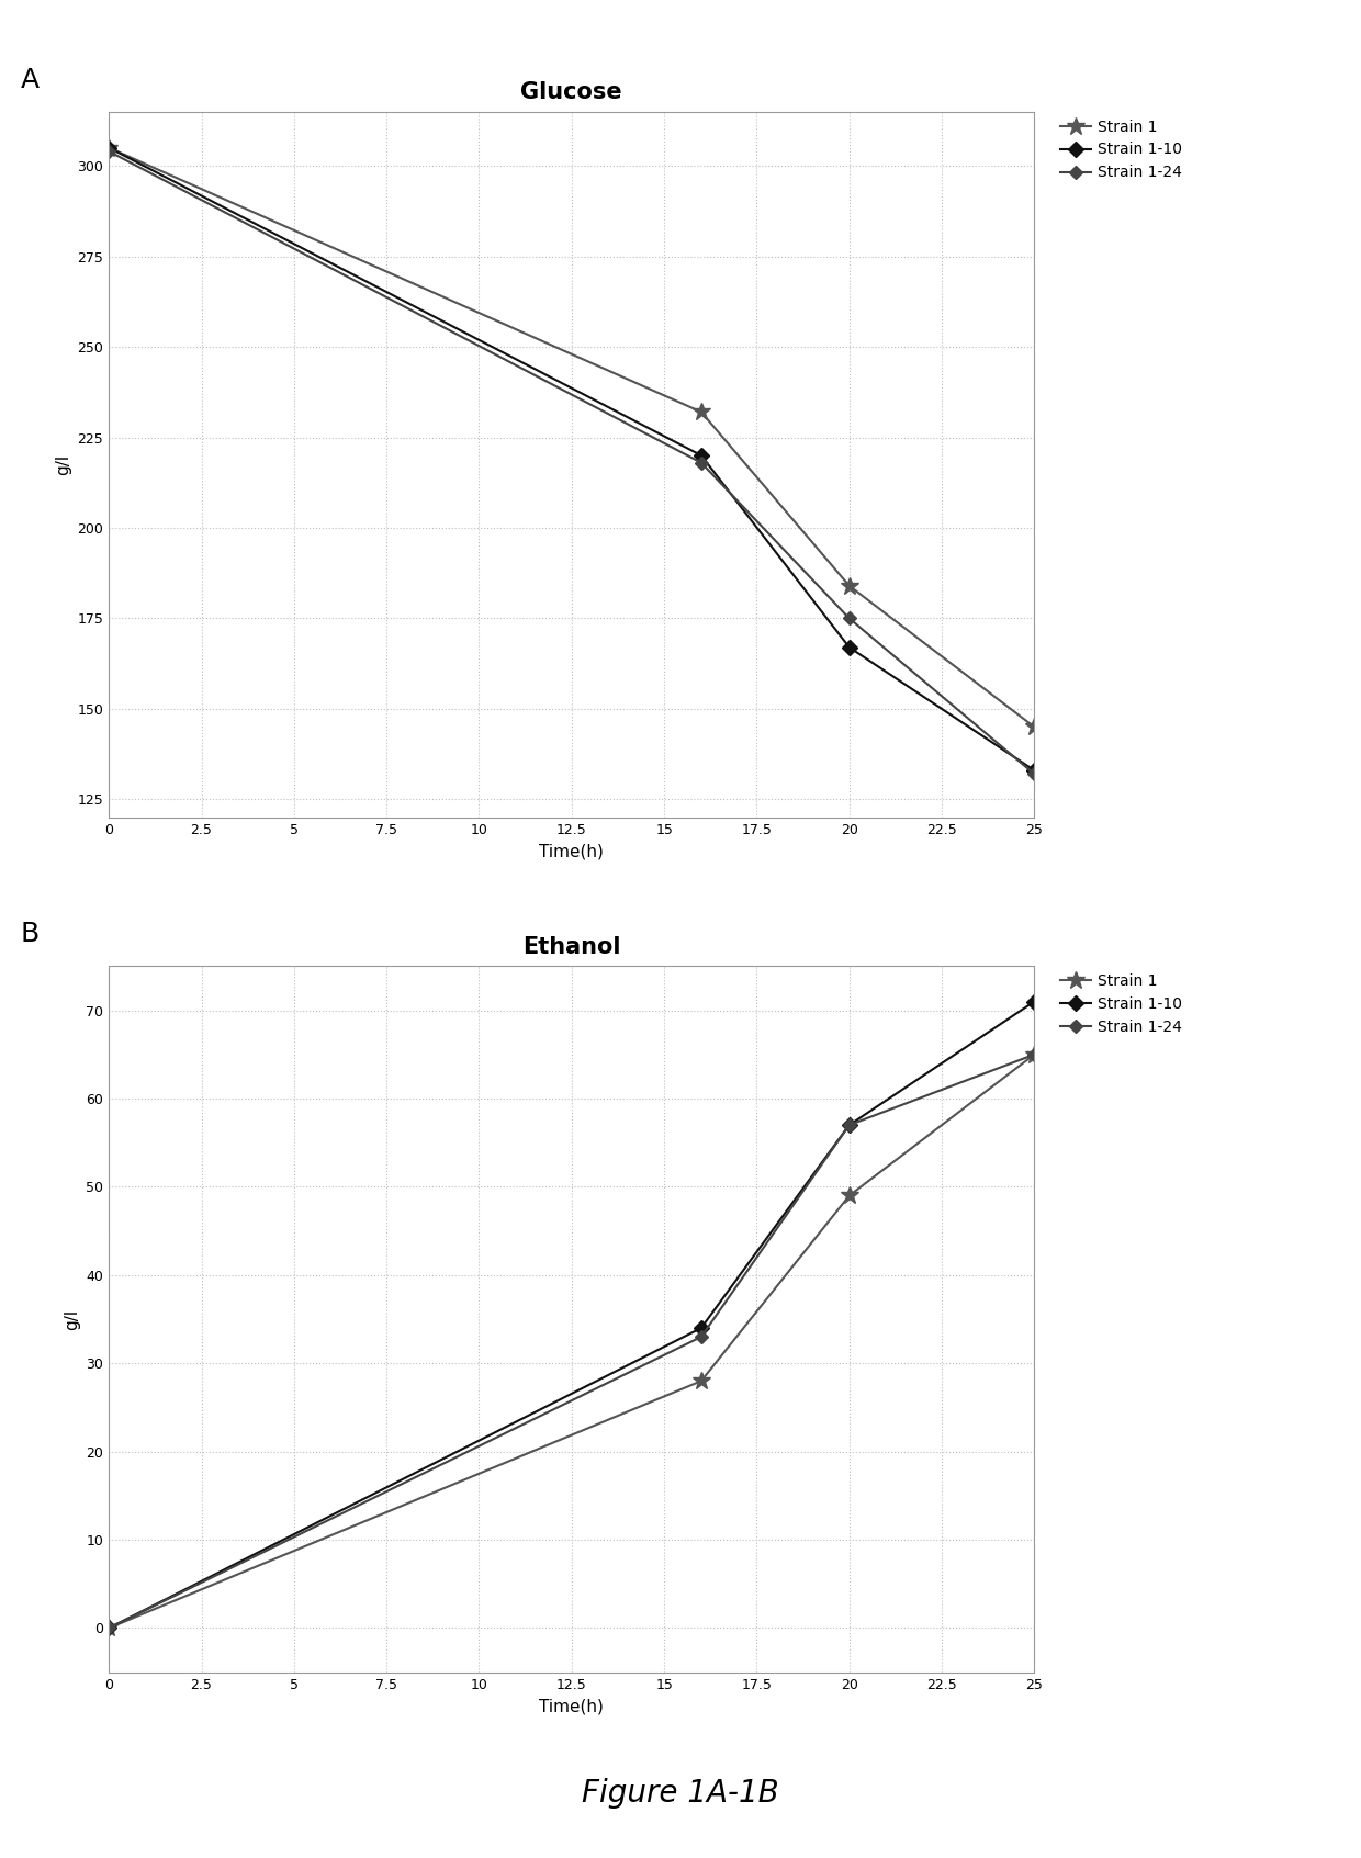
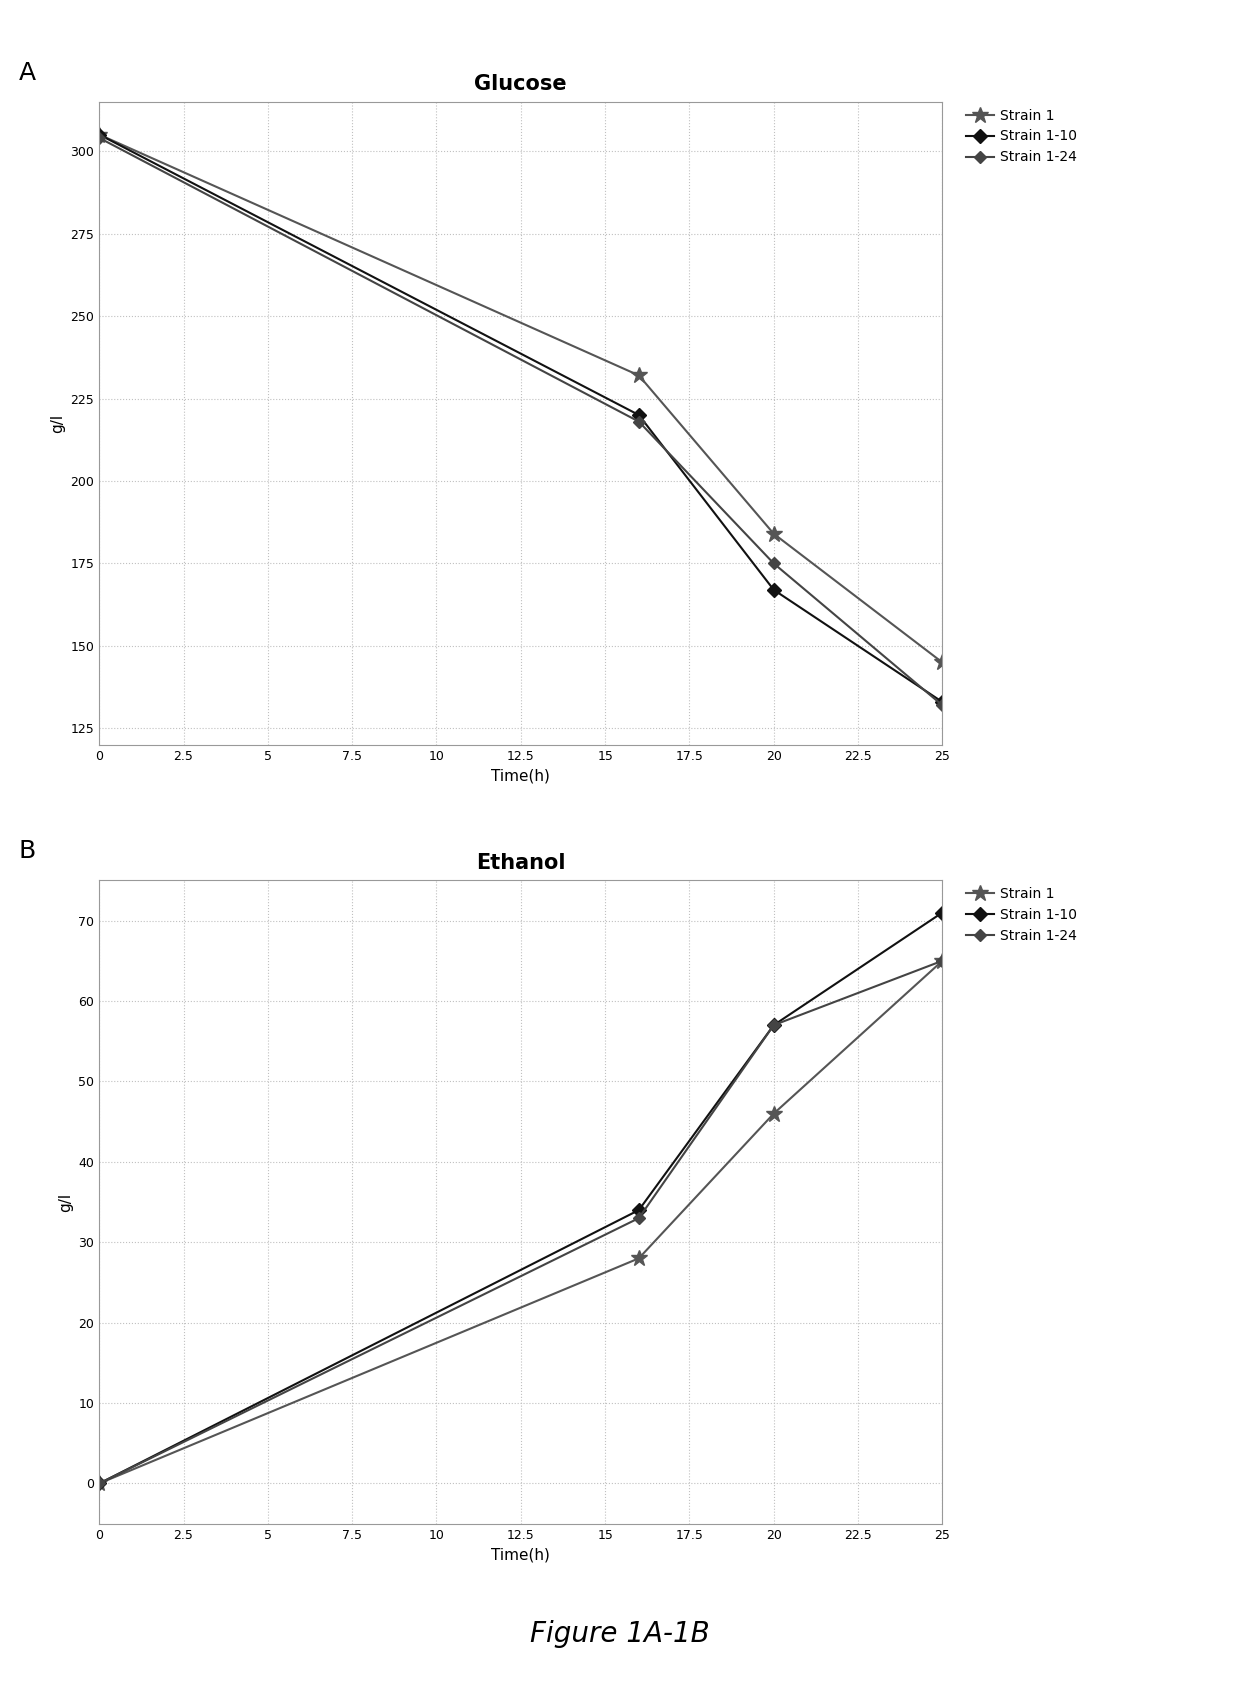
Ethanol/Strain 1/20: 49 -> 46
